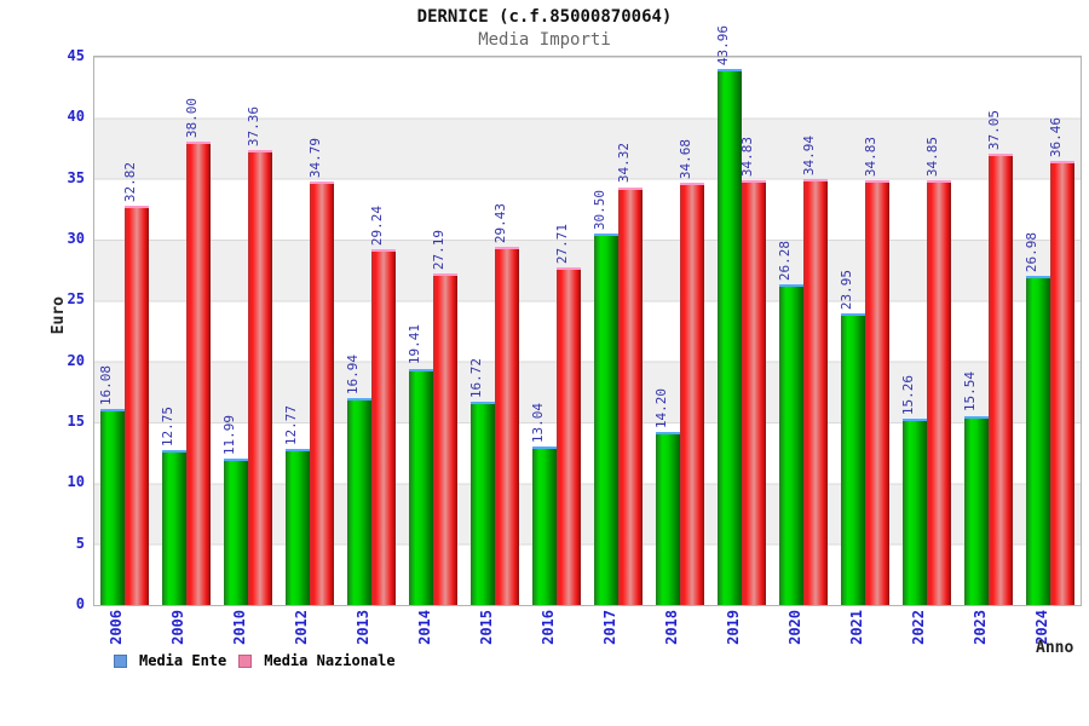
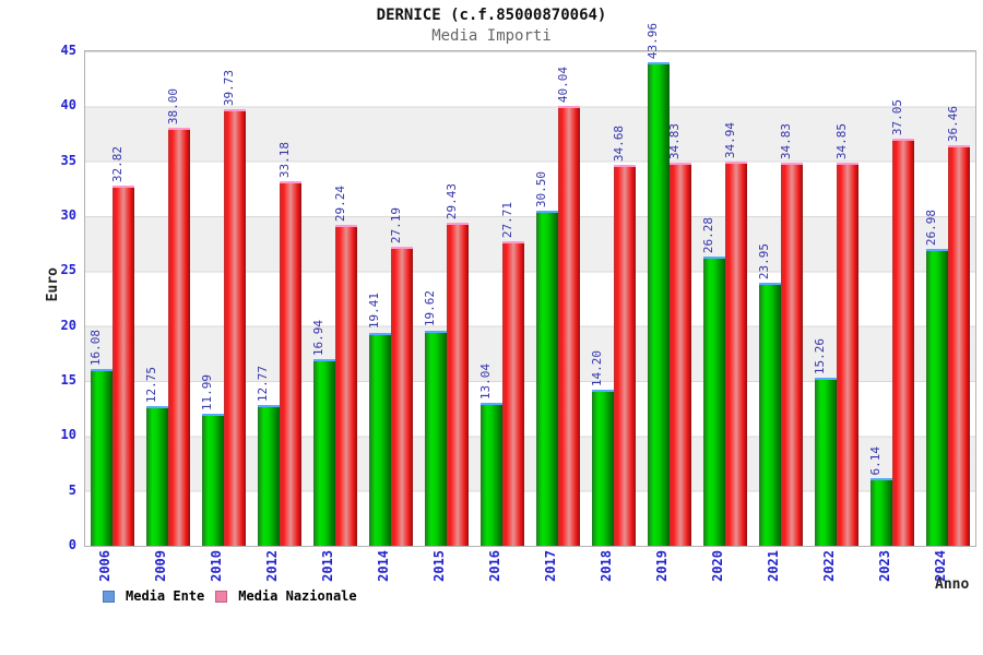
Media Nazionale/2010: 37.36 -> 39.73
Media Nazionale/2012: 34.79 -> 33.18
Media Ente/2015: 16.72 -> 19.62
Media Nazionale/2017: 34.32 -> 40.04
Media Ente/2023: 15.54 -> 6.14
